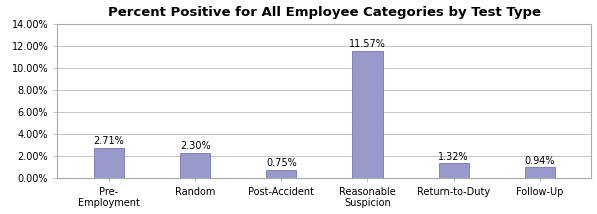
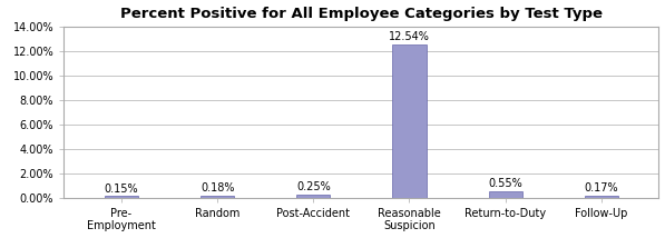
Pre- Employment: 2.71% -> 0.15%
Random: 2.30% -> 0.18%
Post-Accident: 0.75% -> 0.25%
Reasonable Suspicion: 11.57% -> 12.54%
Return-to-Duty: 1.32% -> 0.55%
Follow-Up: 0.94% -> 0.17%
